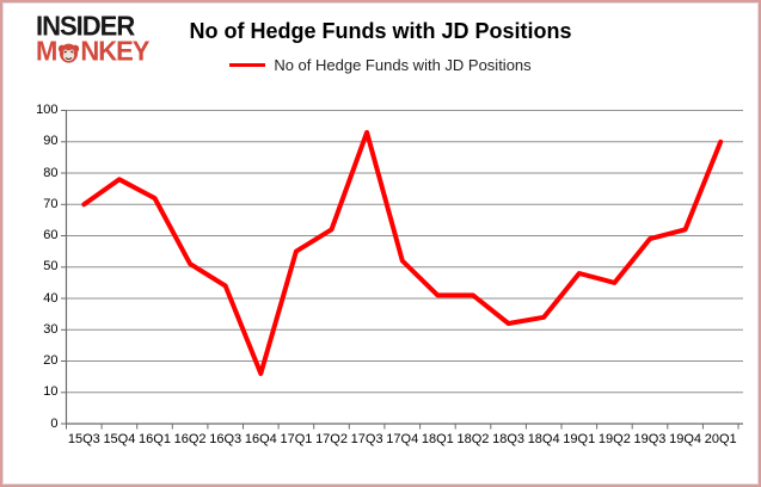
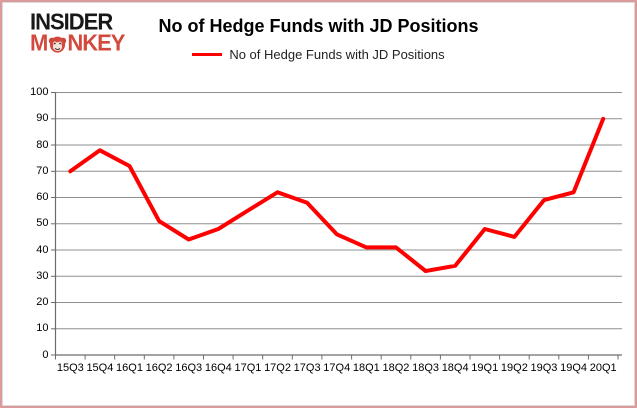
16Q4: 16 -> 48
17Q3: 93 -> 58
17Q4: 52 -> 46
